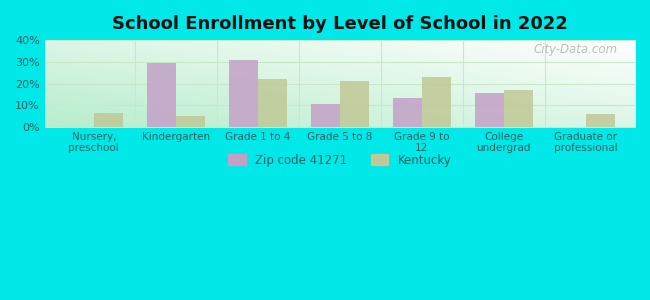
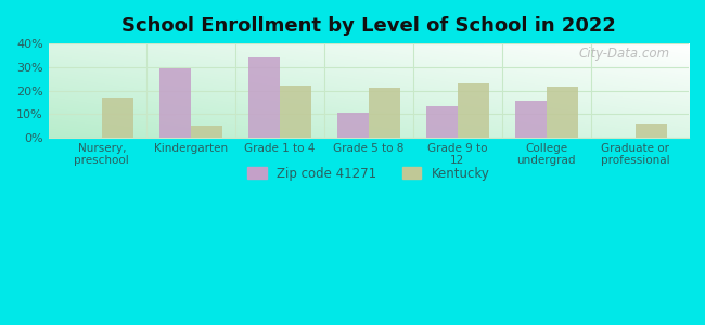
Kentucky/Nursery, preschool: 6.5% -> 17.0%
Zip code 41271/Grade 1 to 4: 31.0% -> 34.0%
Kentucky/College undergrad: 17.0% -> 21.5%
